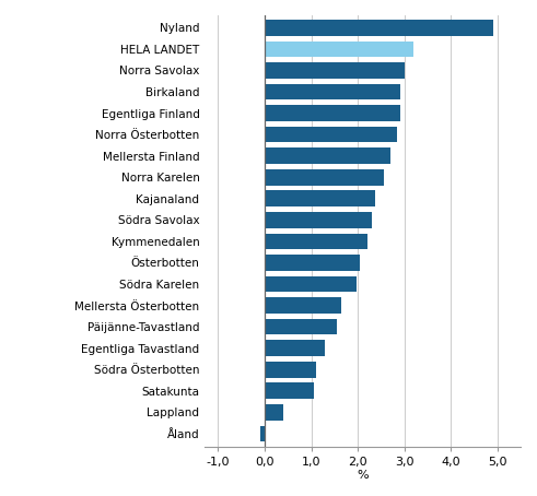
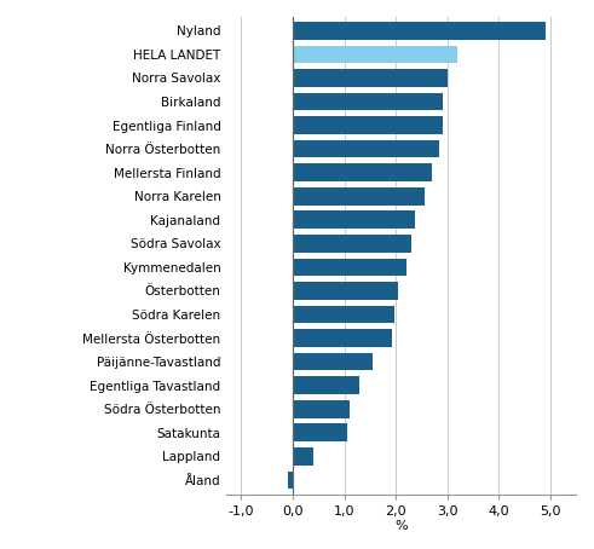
Mellersta Österbotten: 1,65 -> 1,93
